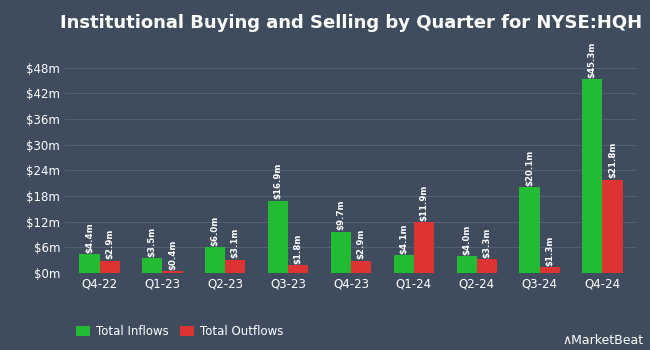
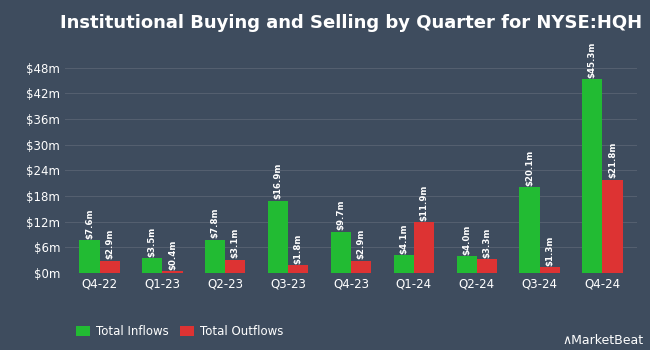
Total Inflows/Q4-22: $4.4m -> $7.6m
Total Inflows/Q2-23: $6.0m -> $7.8m
